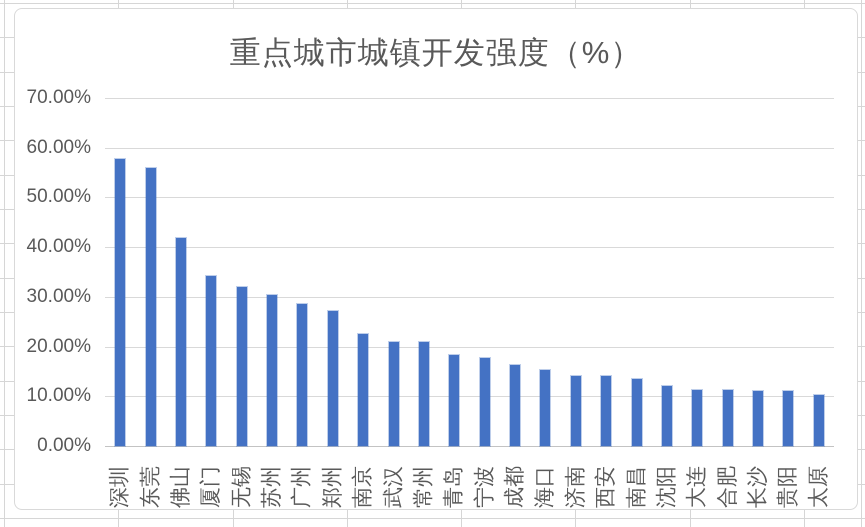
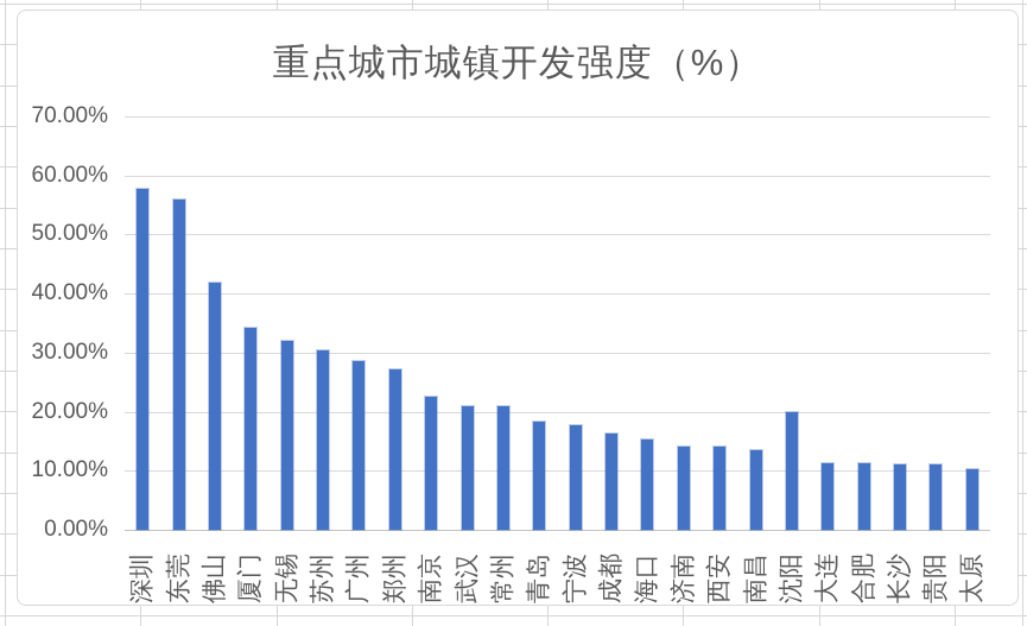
沈阳: 12% -> 20%
